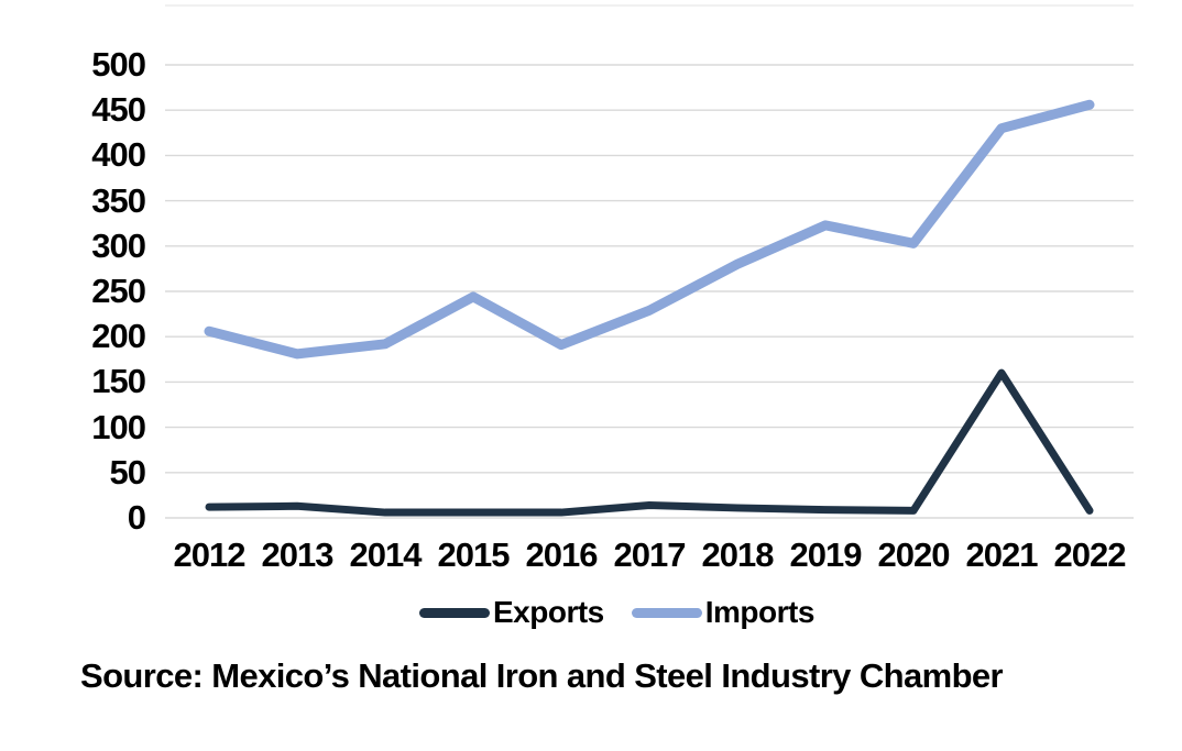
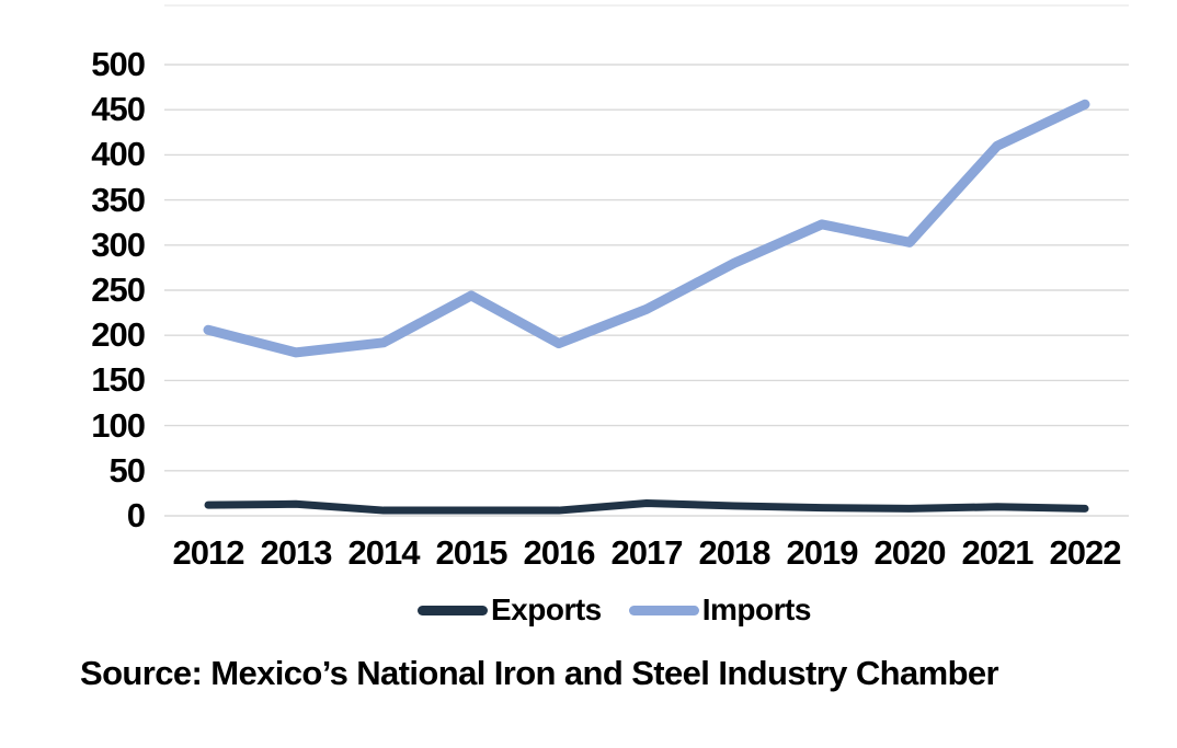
Exports/2021: 160 -> 10
Imports/2021: 430 -> 410
